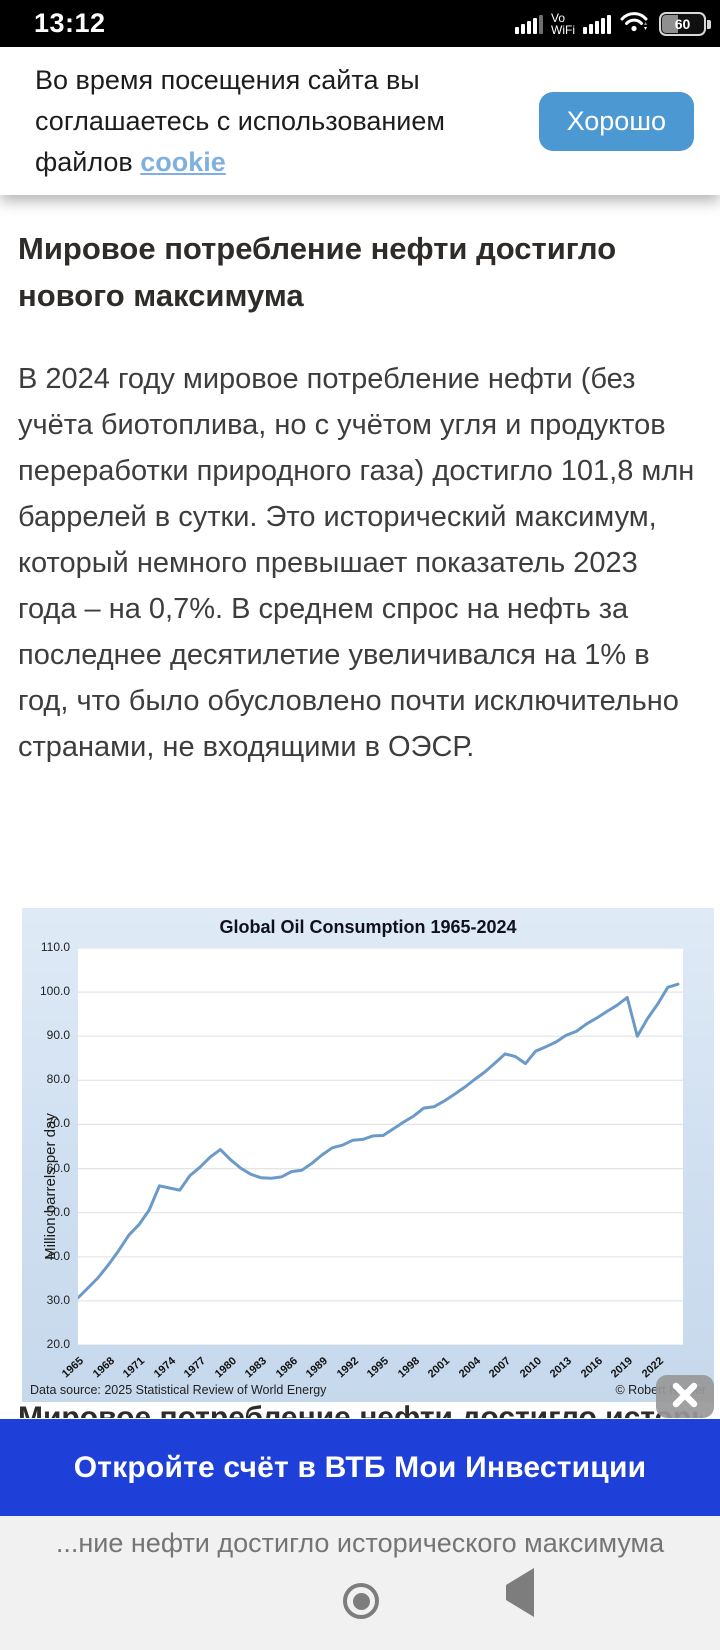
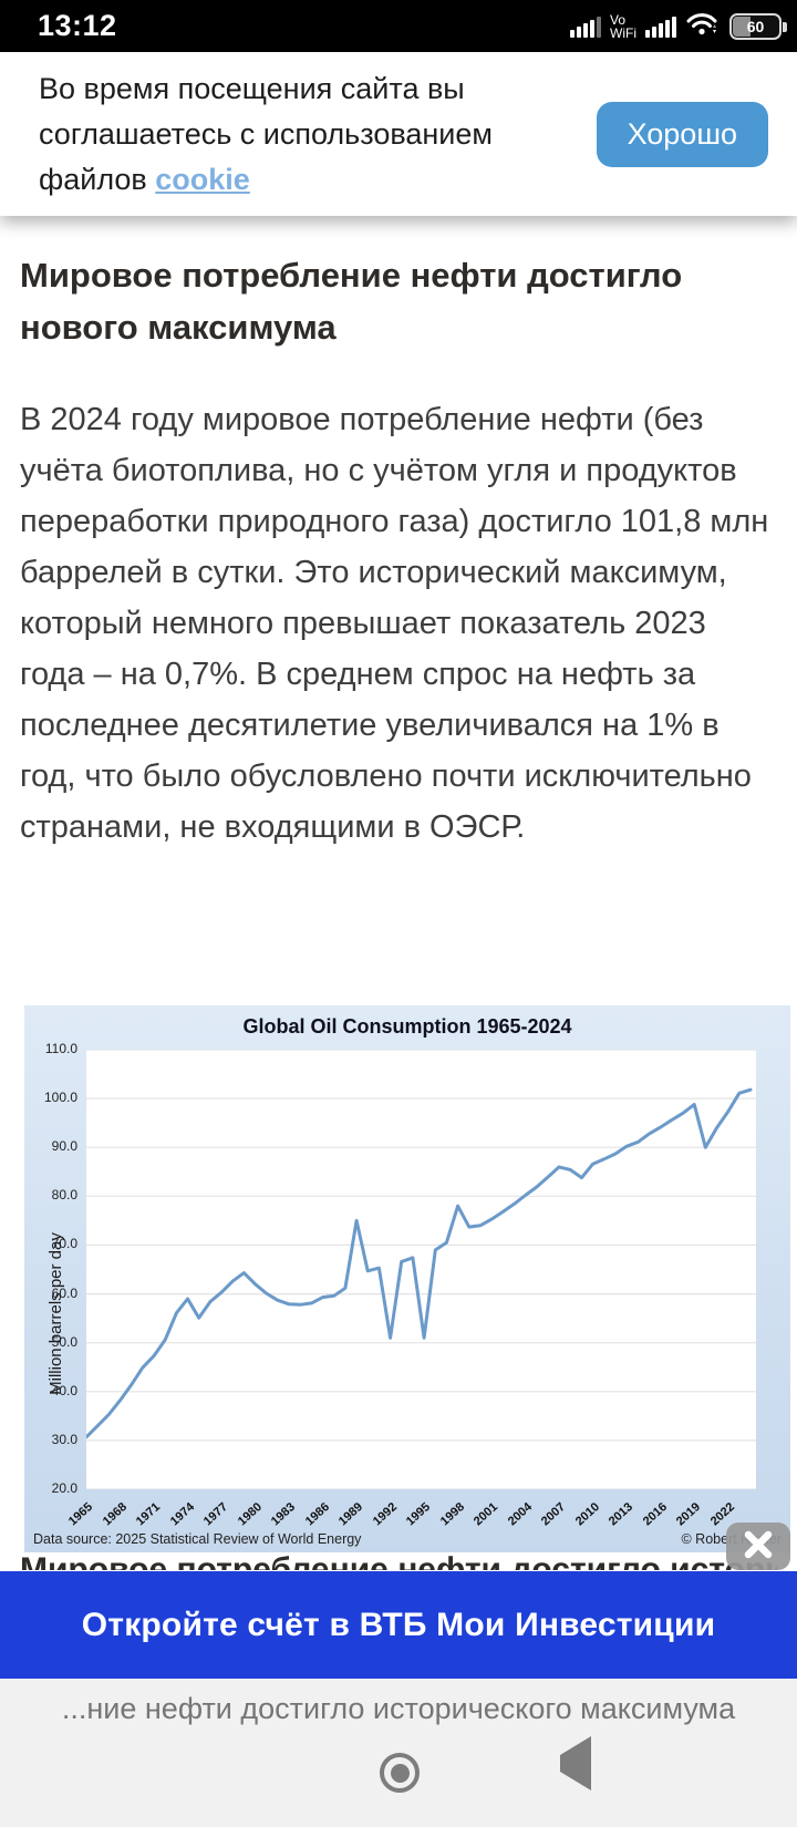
1974: 56 -> 59
1989: 63 -> 75
1992: 66 -> 51
1995: 68 -> 51
1998: 72 -> 78
